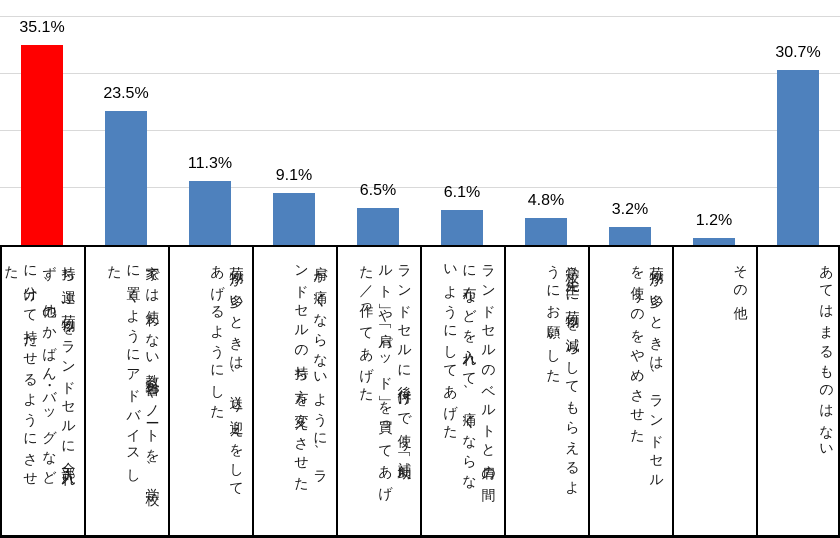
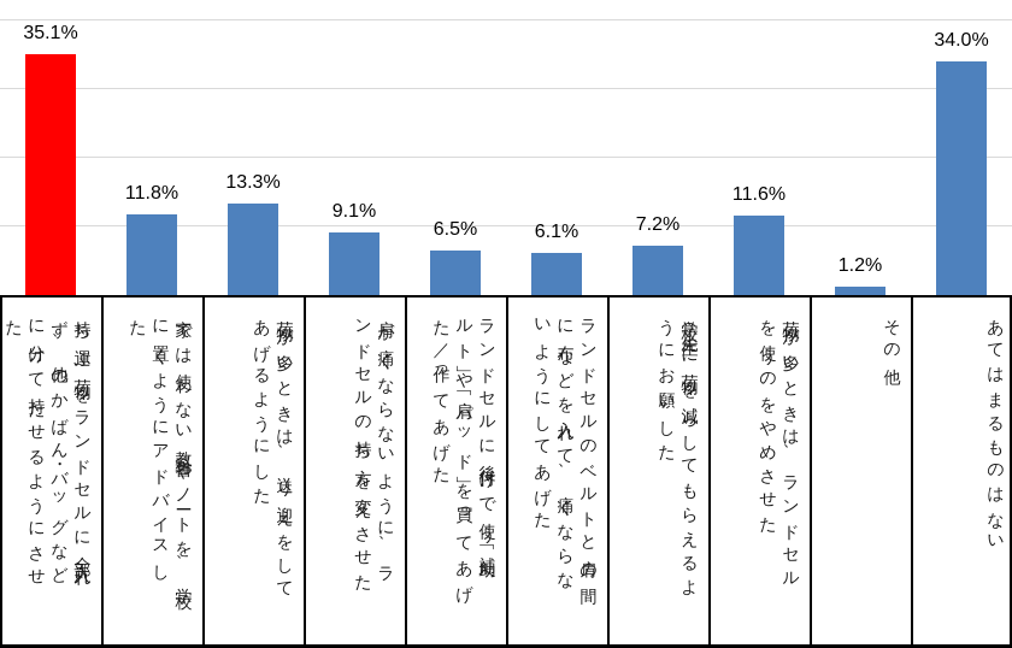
家では使わない教科書やノートを、学校に置くようにアドバイスした: 23.5% -> 11.8%
荷物が多いときは、送り迎えをしてあげるようにした: 11.3% -> 13.3%
学校（先生）に荷物を減らしてもらえるようにお願いした: 4.8% -> 7.2%
荷物が多いときは、ランドセルを使うのをやめさせた: 3.2% -> 11.6%
あてはまるものはない: 30.7% -> 34.0%
